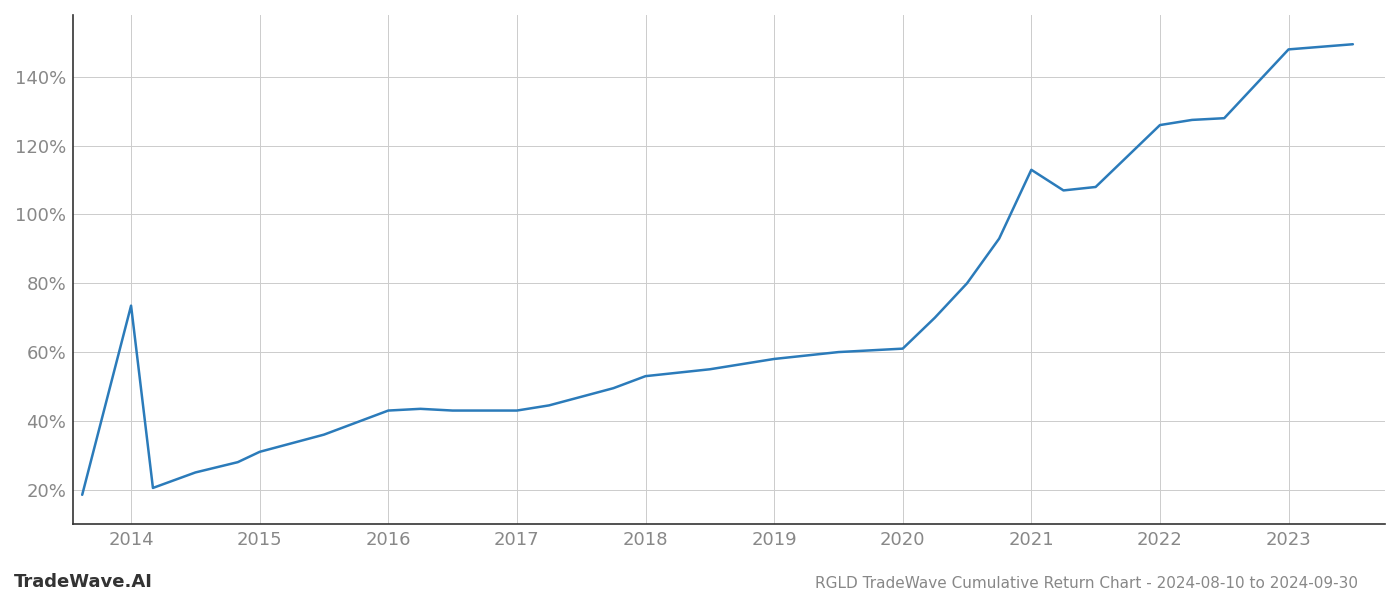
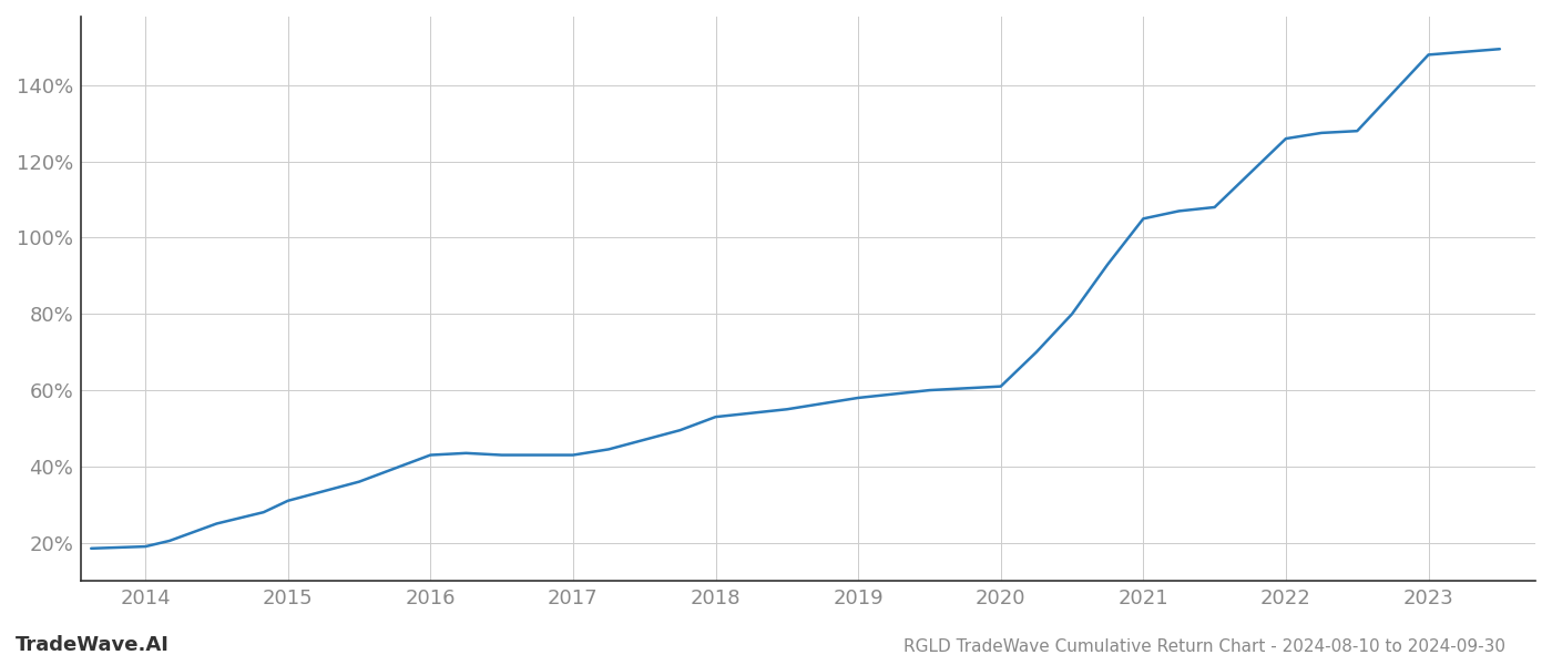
2014: 73.5% -> 19.0%
2021: 113.0% -> 105.0%
